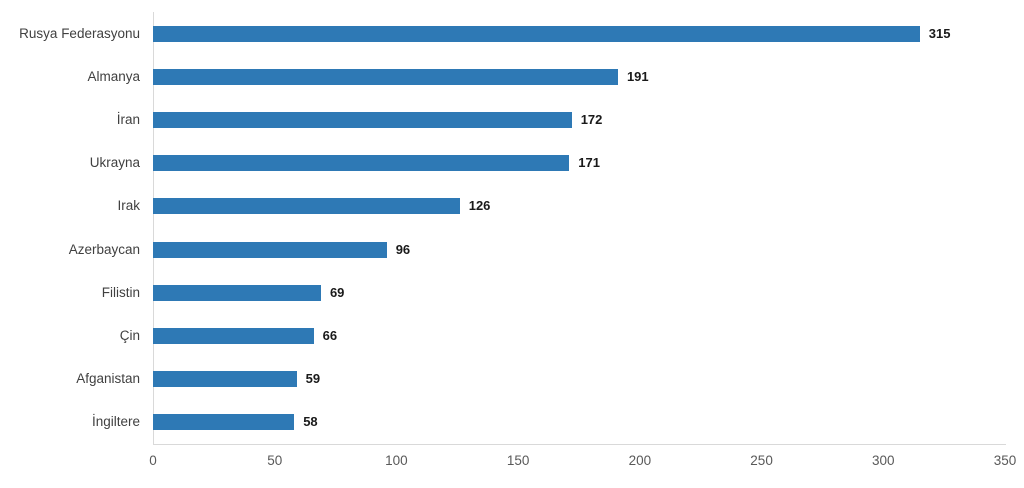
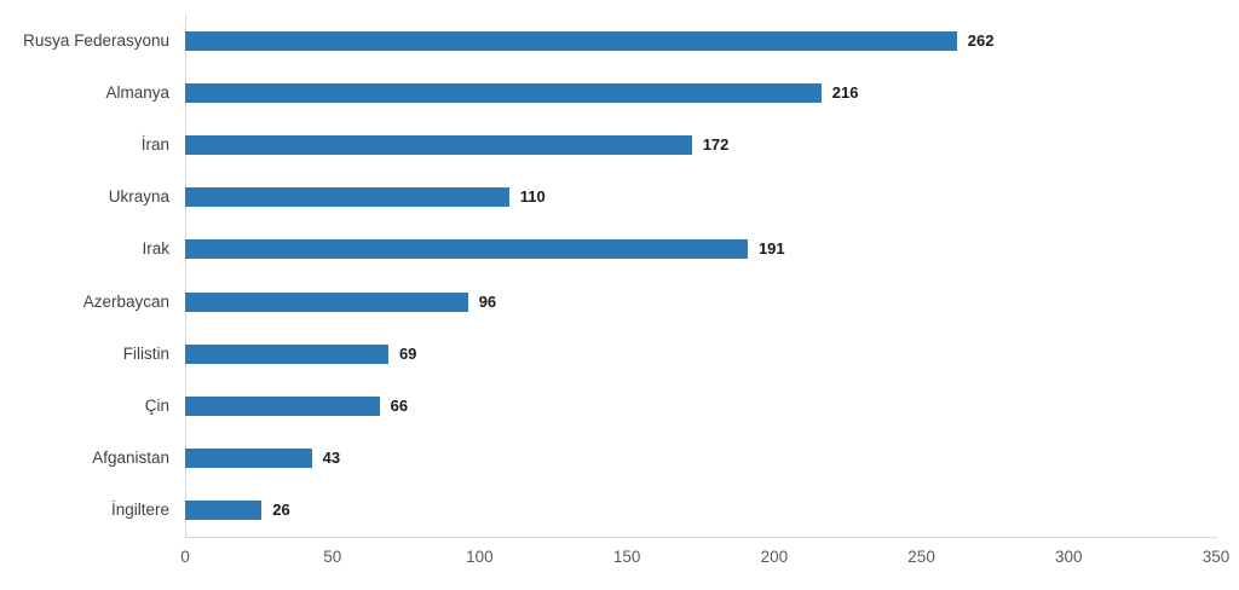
Rusya Federasyonu: 315 -> 262
Almanya: 191 -> 216
Ukrayna: 171 -> 110
Irak: 126 -> 191
Afganistan: 59 -> 43
İngiltere: 58 -> 26
